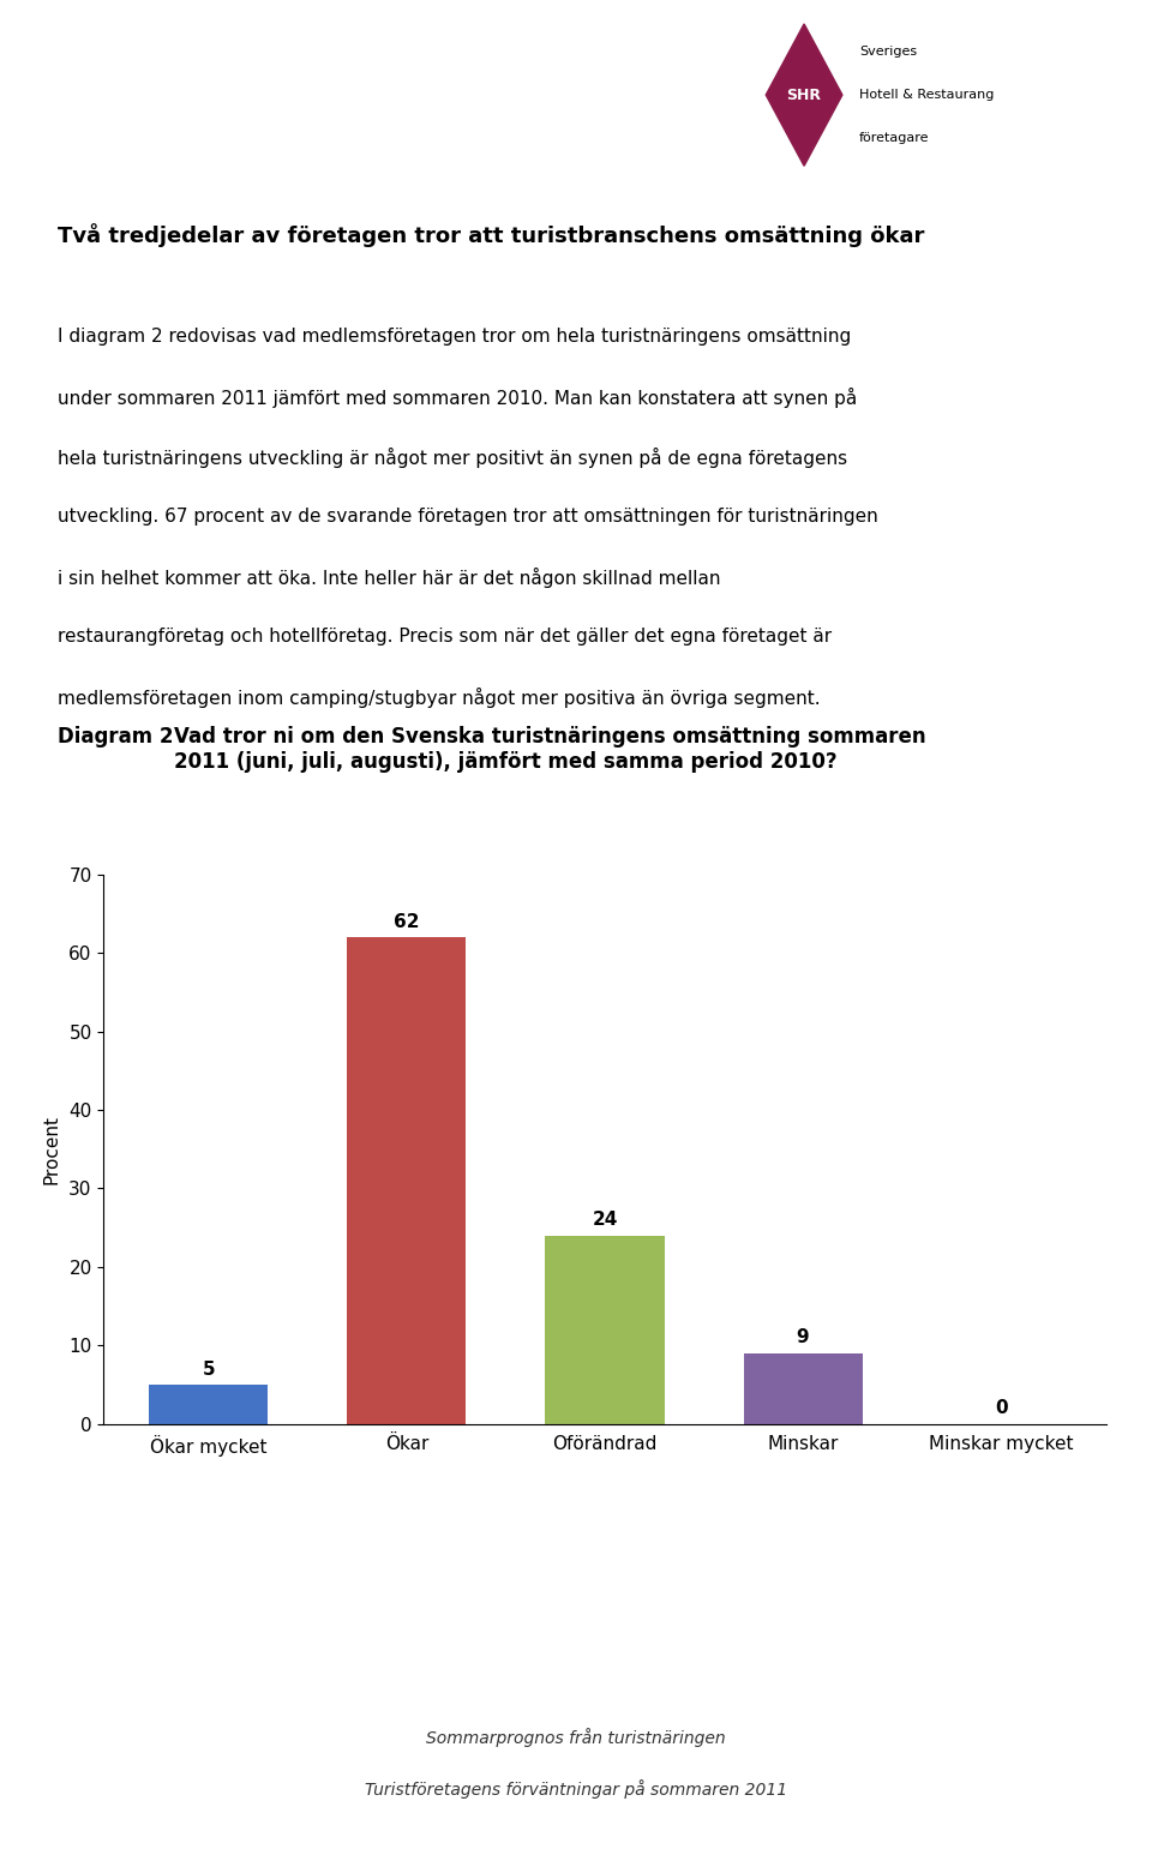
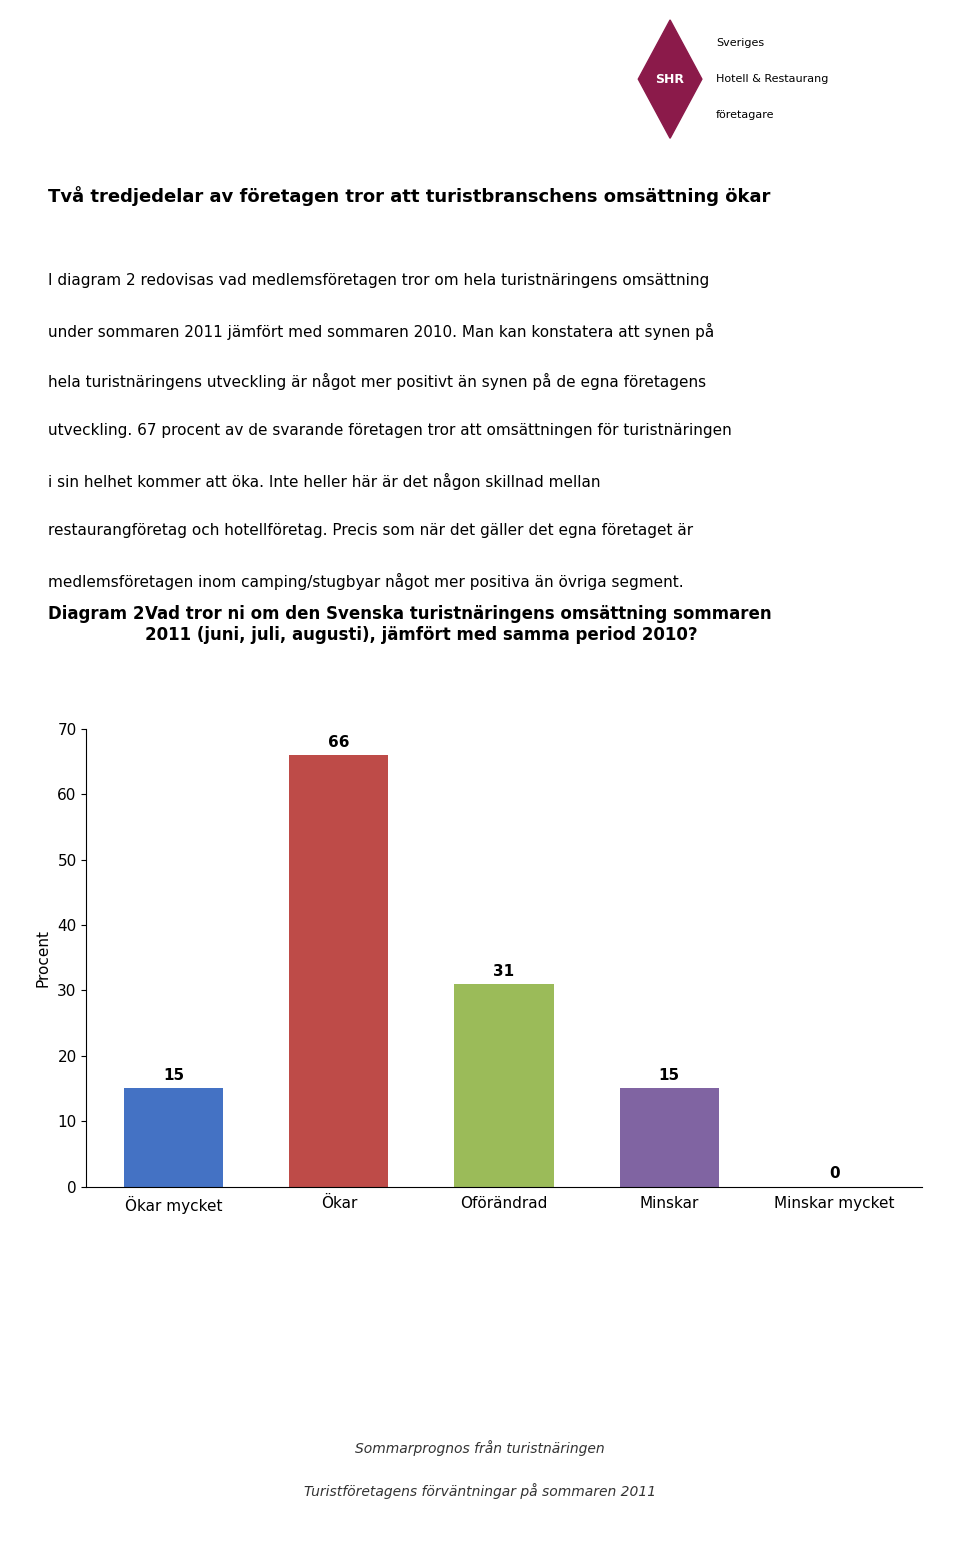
Ökar mycket: 5 -> 15
Ökar: 62 -> 66
Oförändrad: 24 -> 31
Minskar: 9 -> 15
